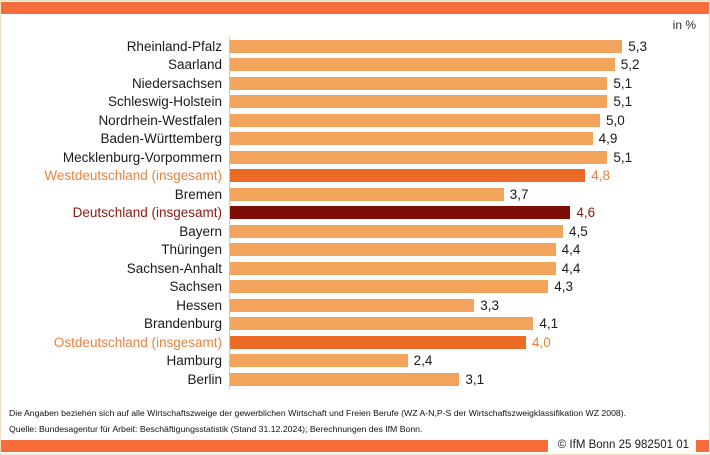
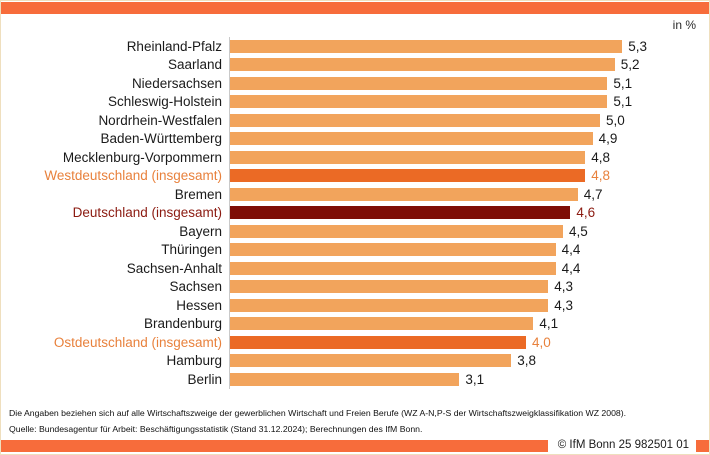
Mecklenburg-Vorpommern: 5,1 -> 4,8
Bremen: 3,7 -> 4,7
Hessen: 3,3 -> 4,3
Hamburg: 2,4 -> 3,8
